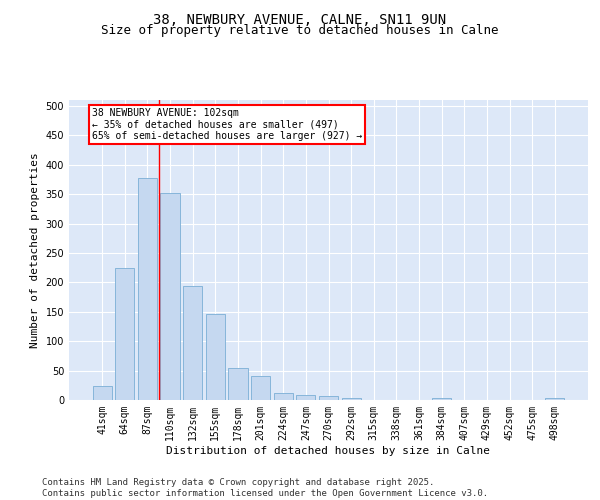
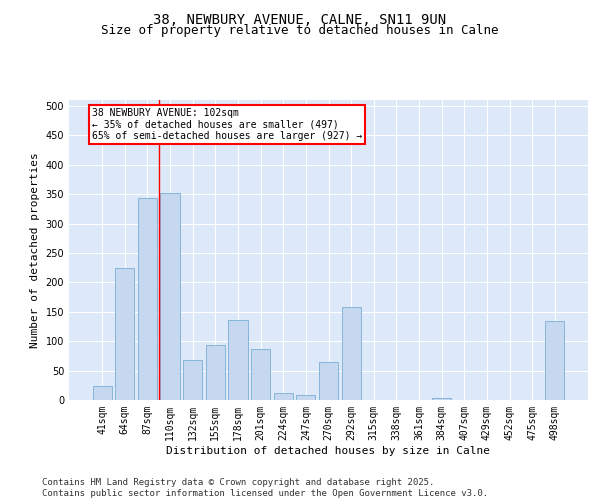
87sqm: 378 -> 344
132sqm: 193 -> 68
155sqm: 147 -> 94
178sqm: 55 -> 136
201sqm: 41 -> 86
270sqm: 7 -> 64
292sqm: 4 -> 158
498sqm: 4 -> 134
